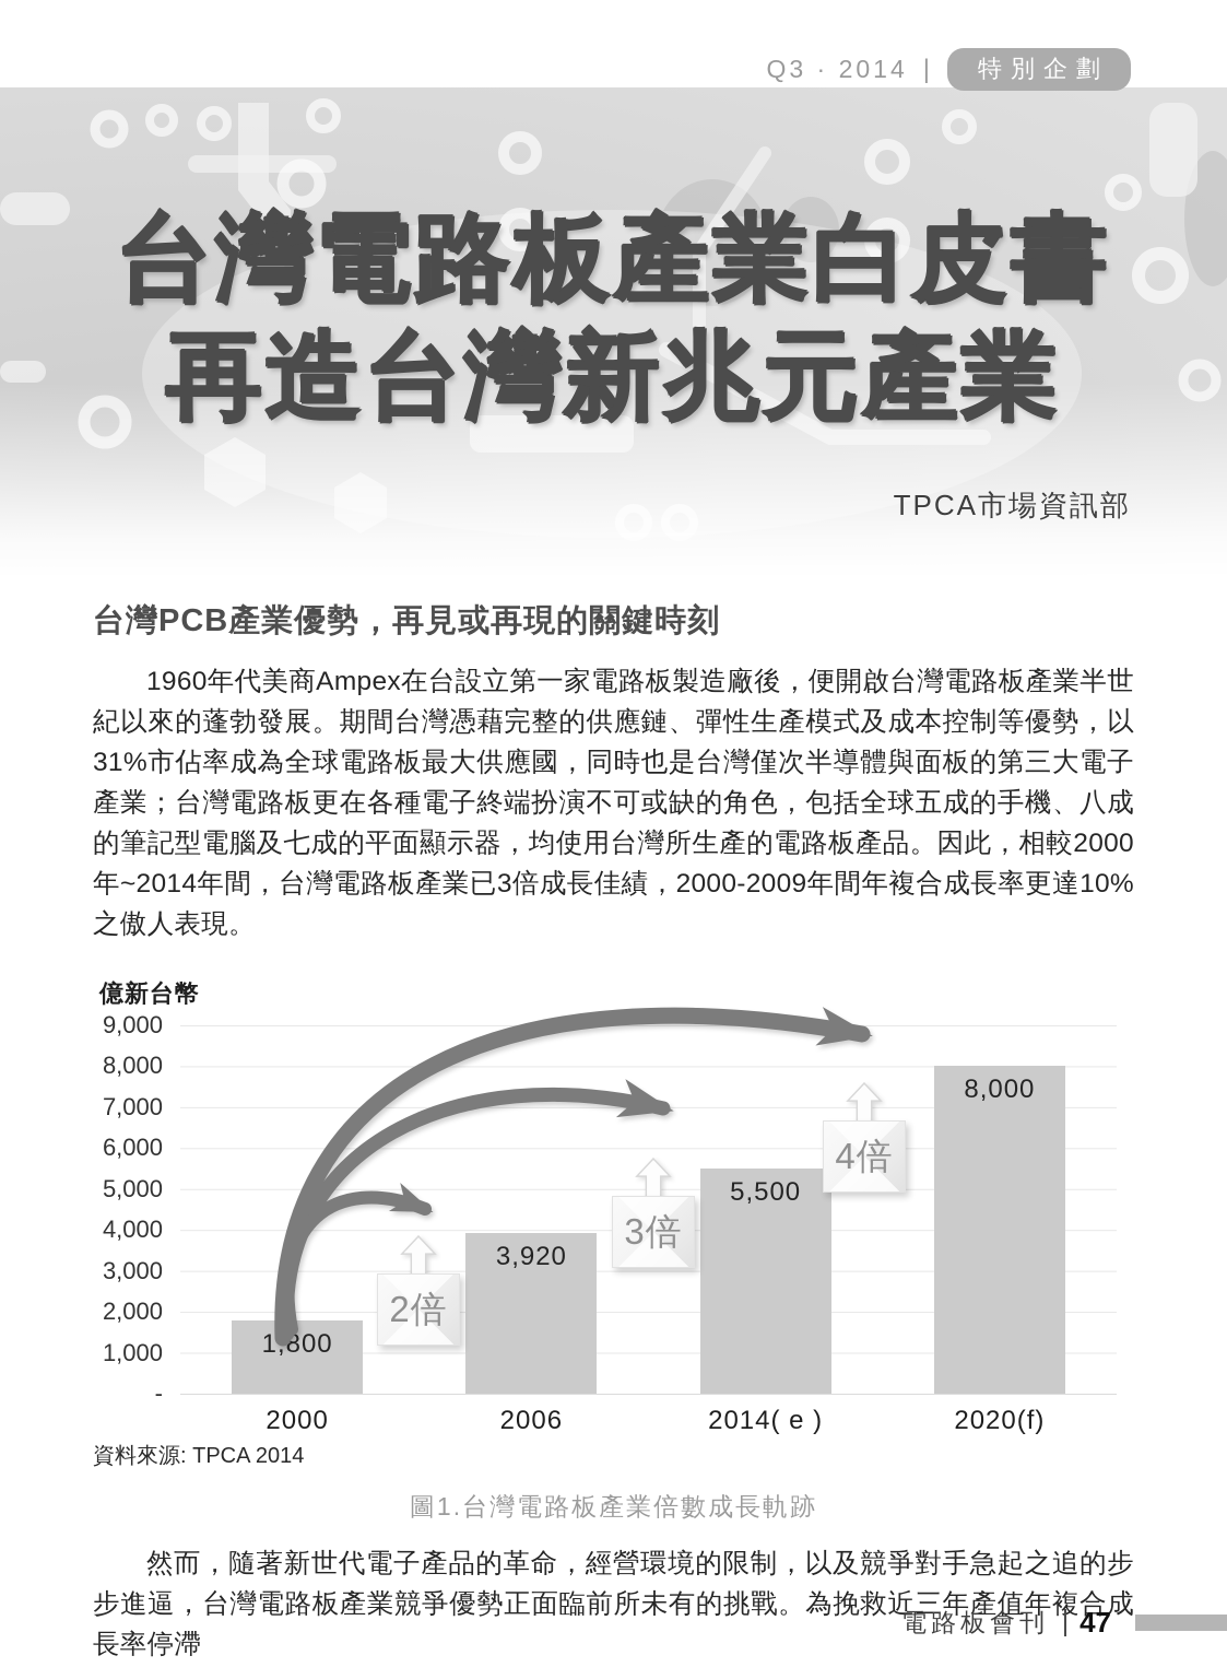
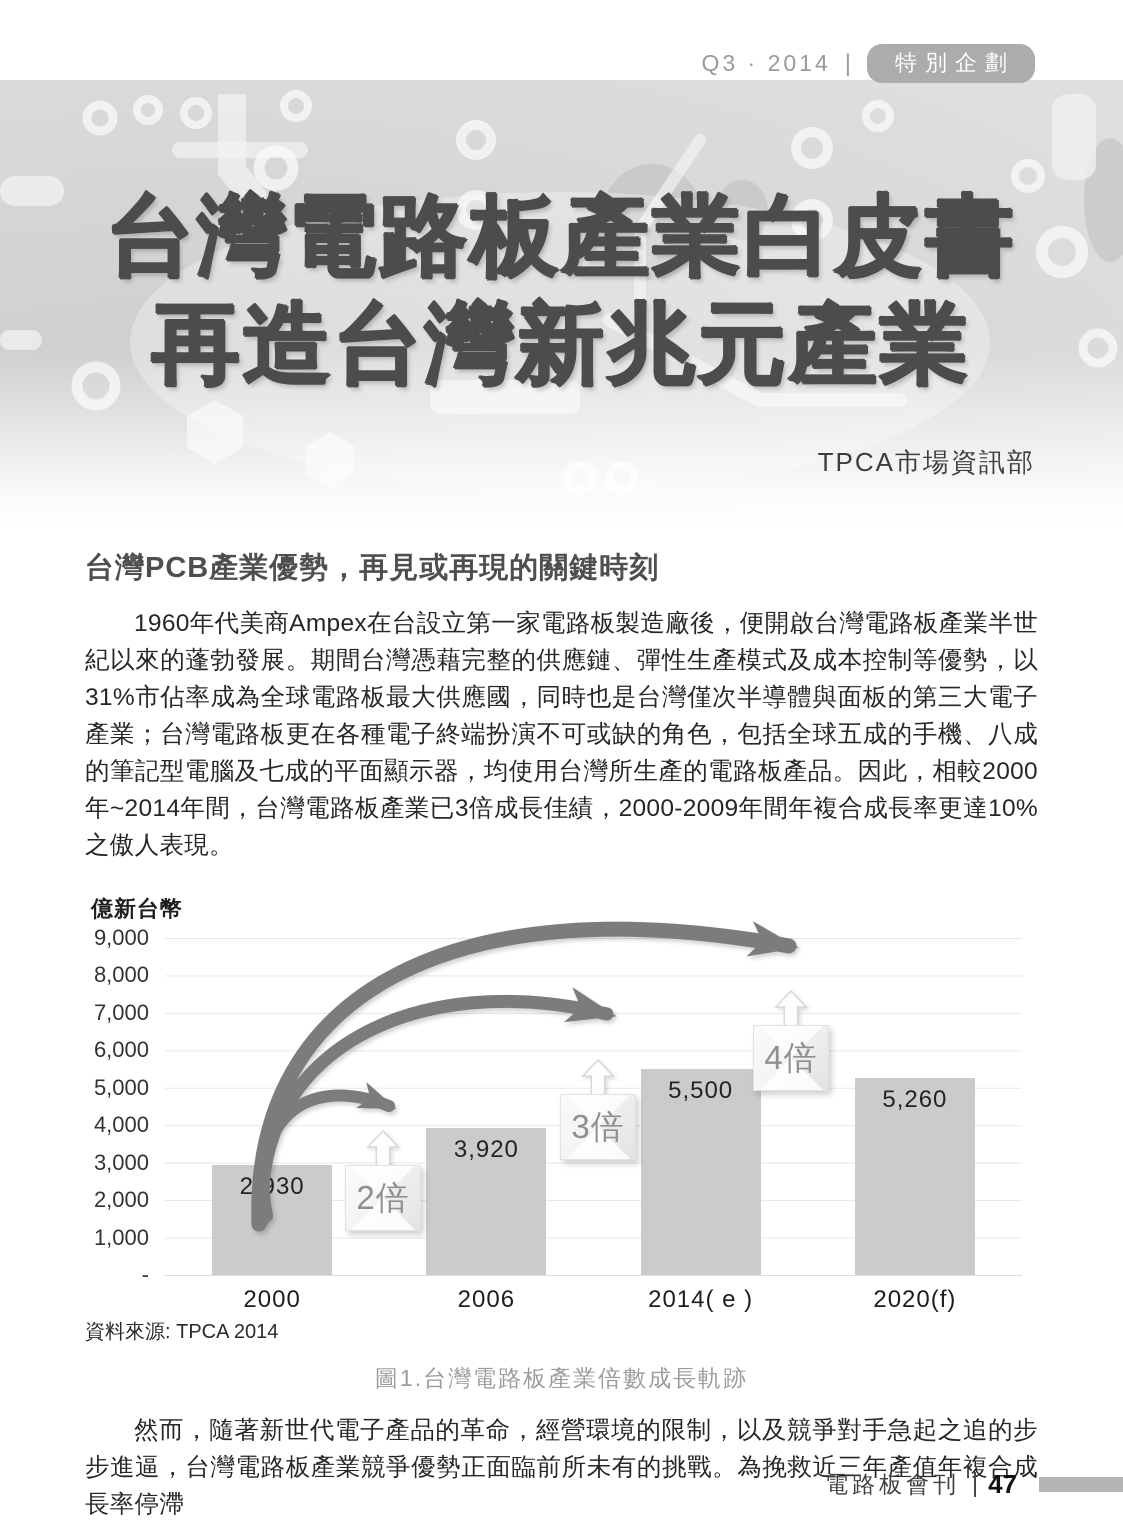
2000: 1,800 -> 2,930
2020(f): 8,000 -> 5,260
